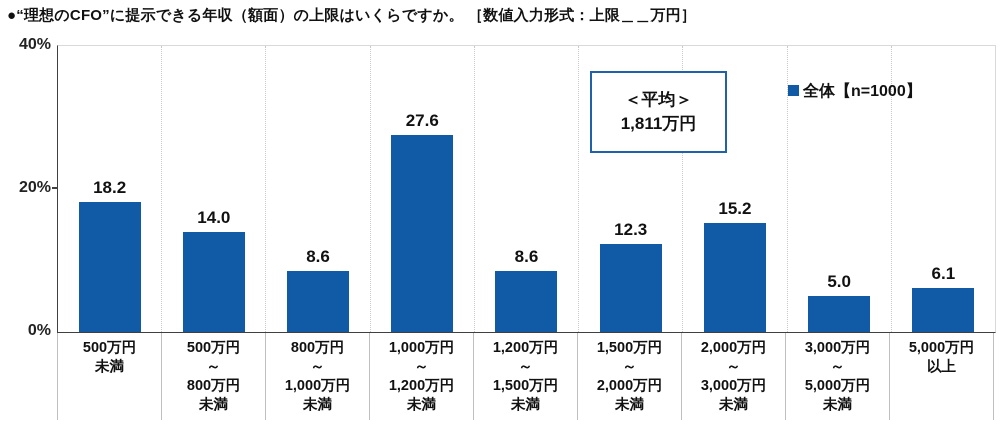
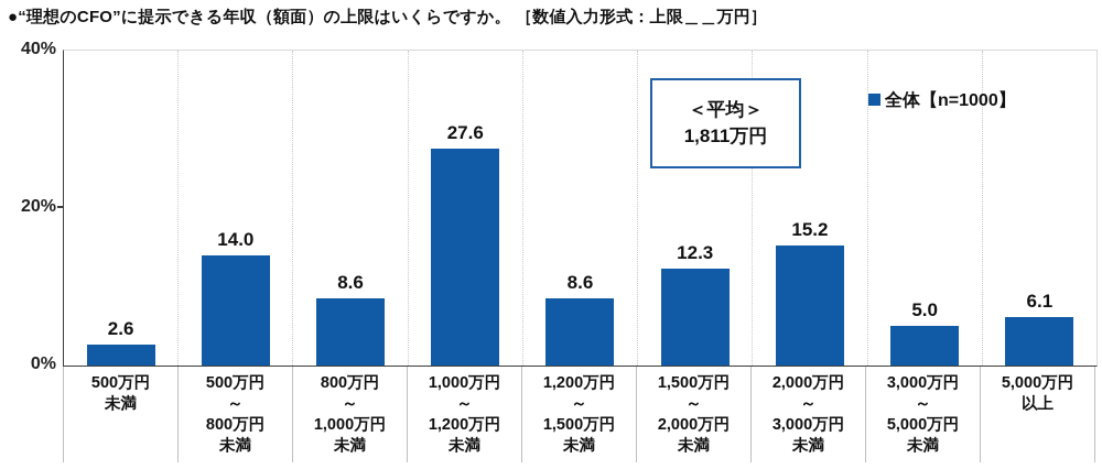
500万円 未満: 18.2 -> 2.6
